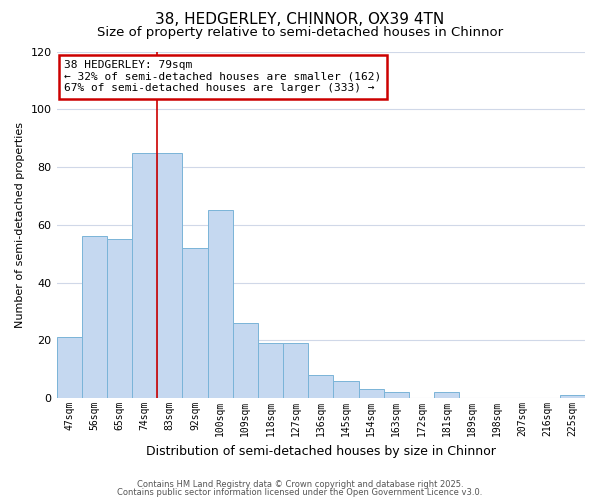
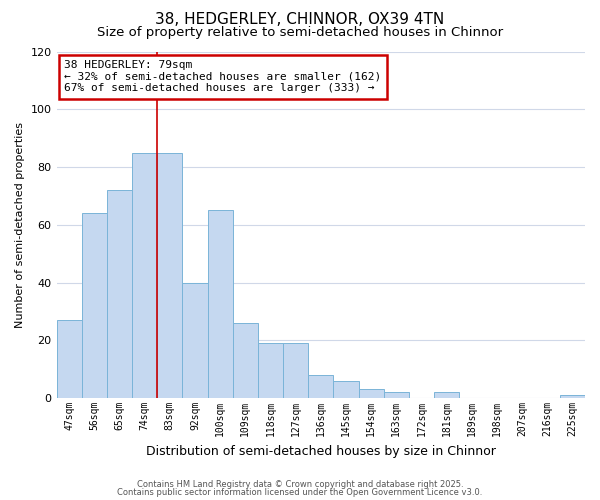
47sqm: 21 -> 27
56sqm: 56 -> 64
65sqm: 55 -> 72
92sqm: 52 -> 40
